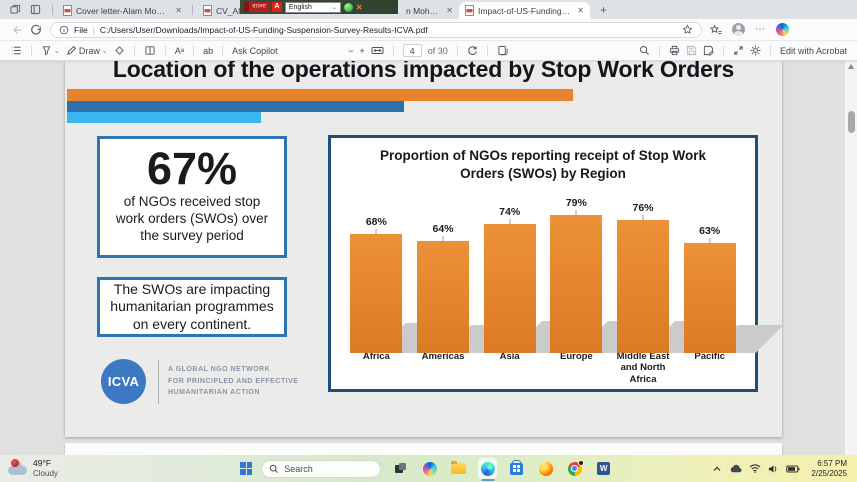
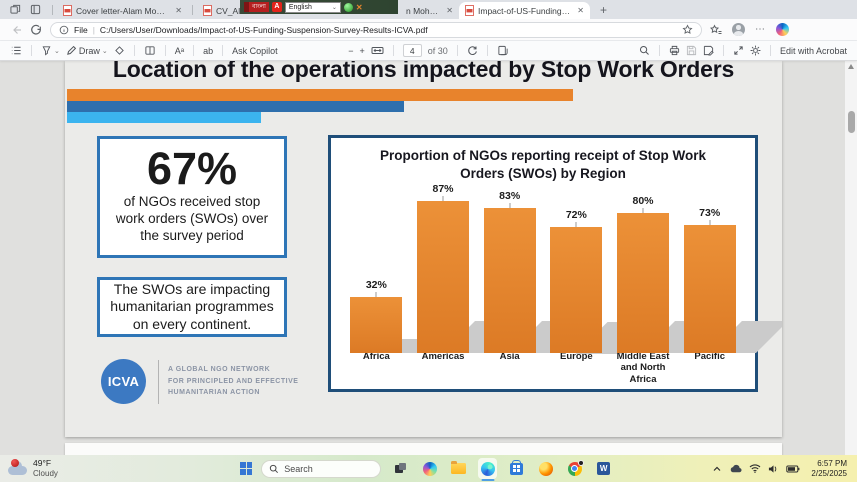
Africa: 68% -> 32%
Americas: 64% -> 87%
Asia: 74% -> 83%
Europe: 79% -> 72%
Middle East and North Africa: 76% -> 80%
Pacific: 63% -> 73%
